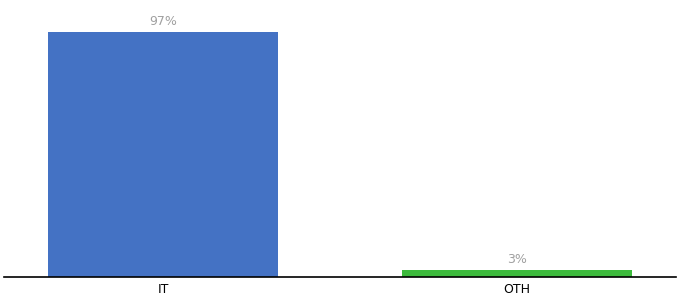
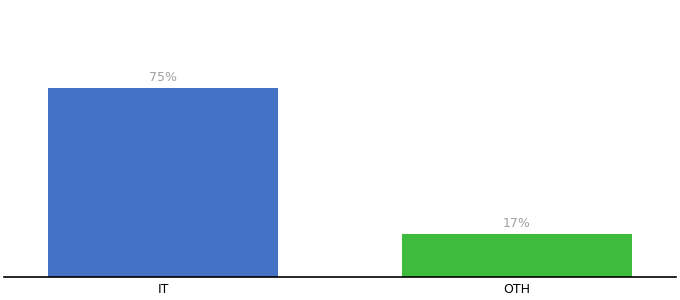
IT: 97% -> 75%
OTH: 3% -> 17%
